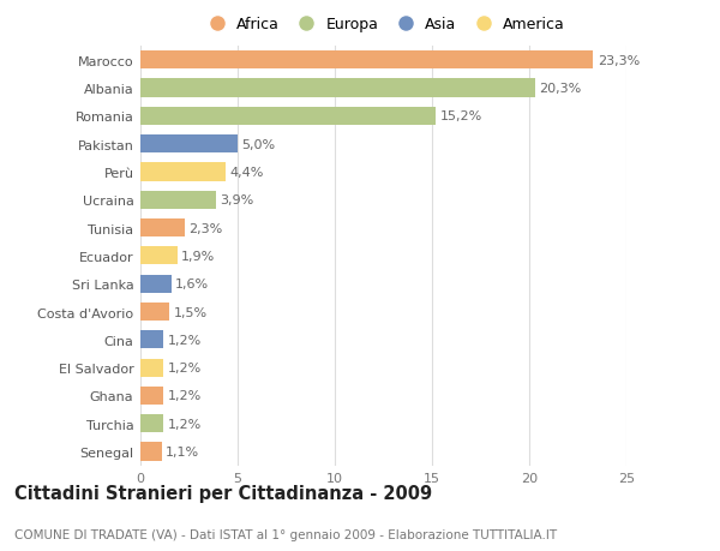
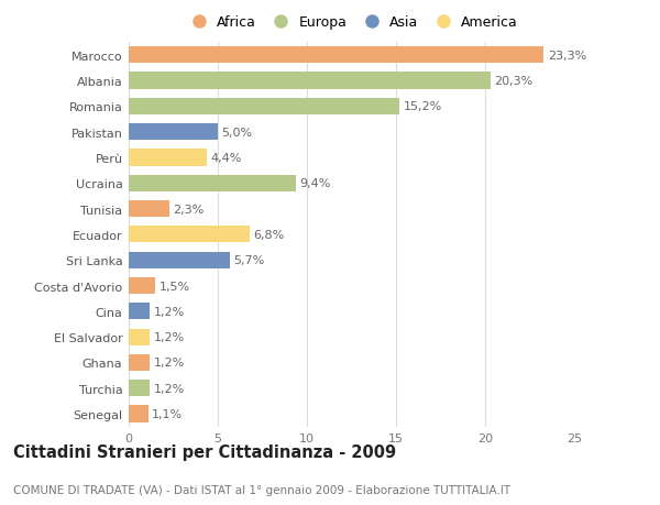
Ucraina: 3,9% -> 9,4%
Ecuador: 1,9% -> 6,8%
Sri Lanka: 1,6% -> 5,7%
